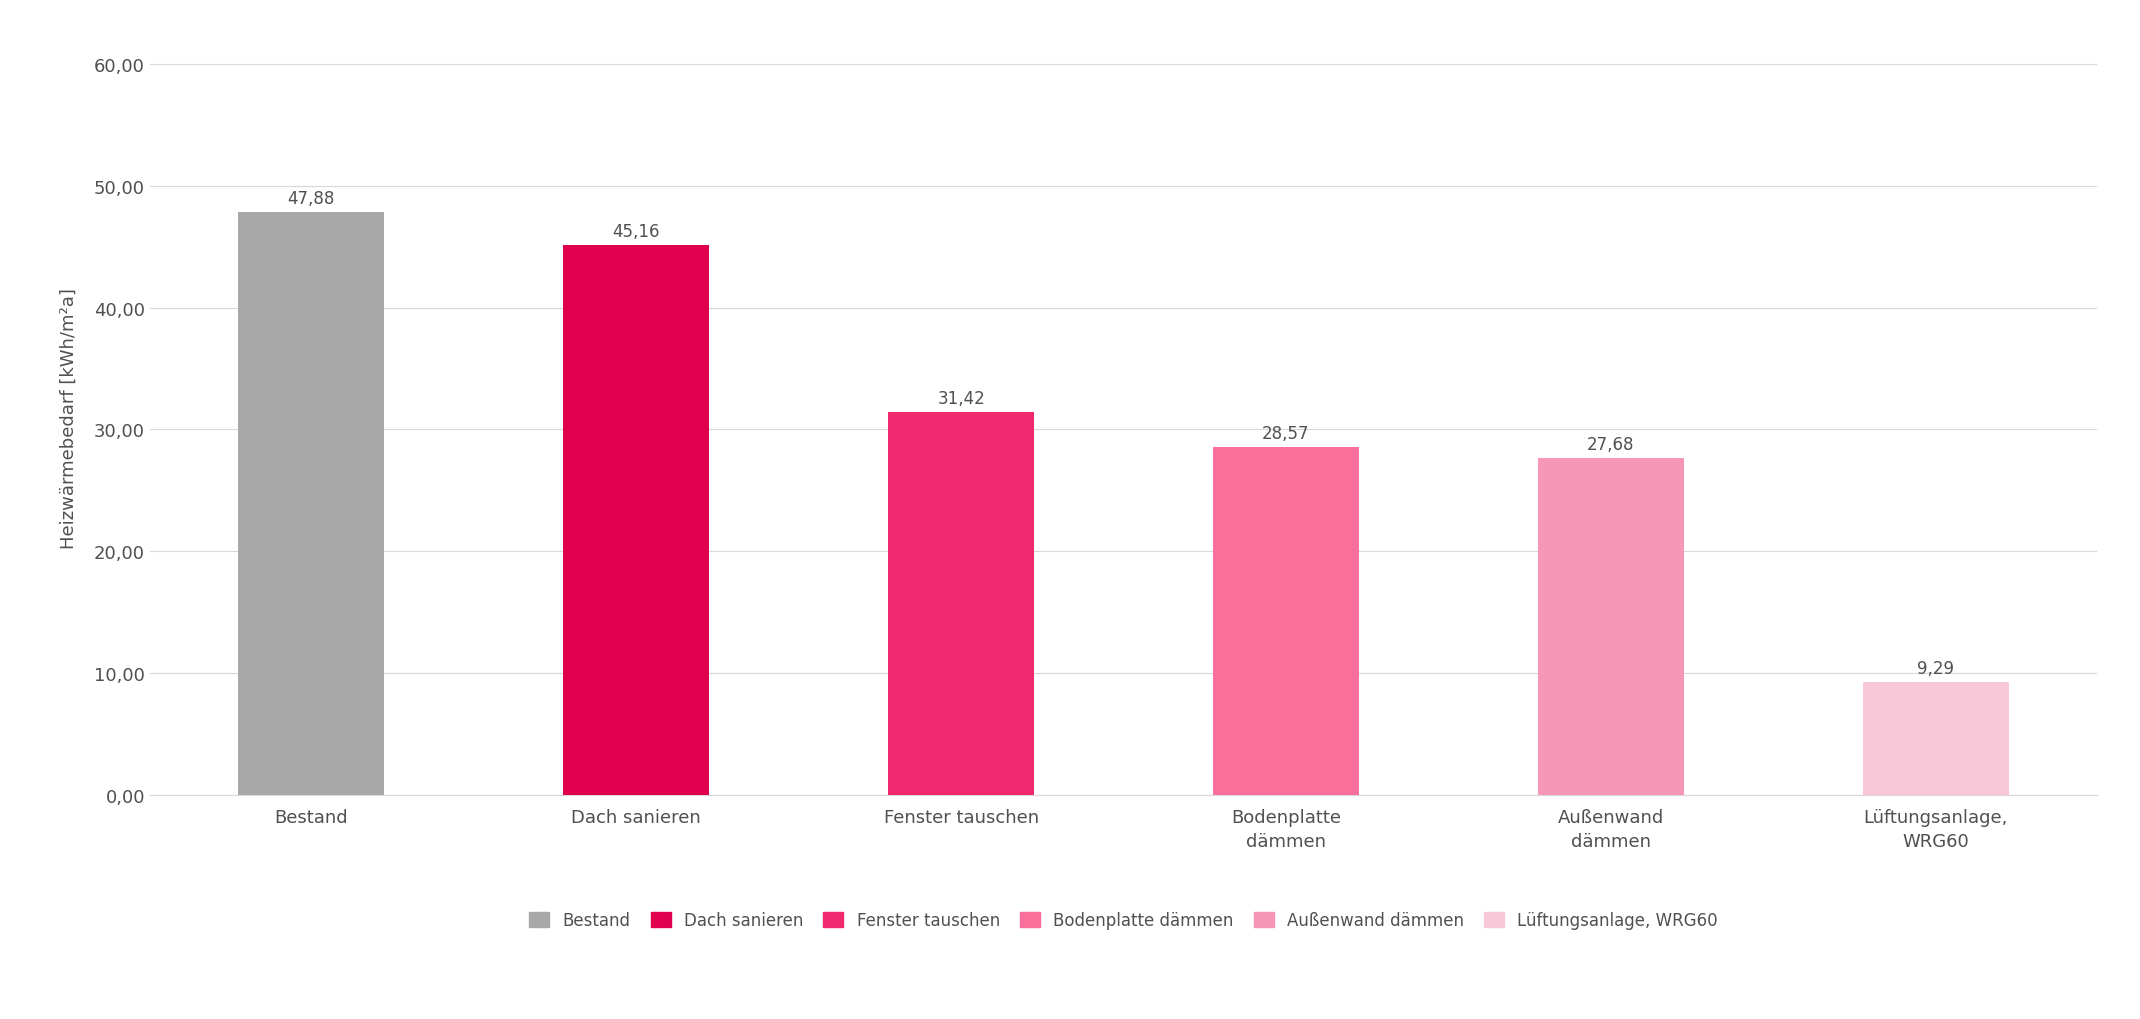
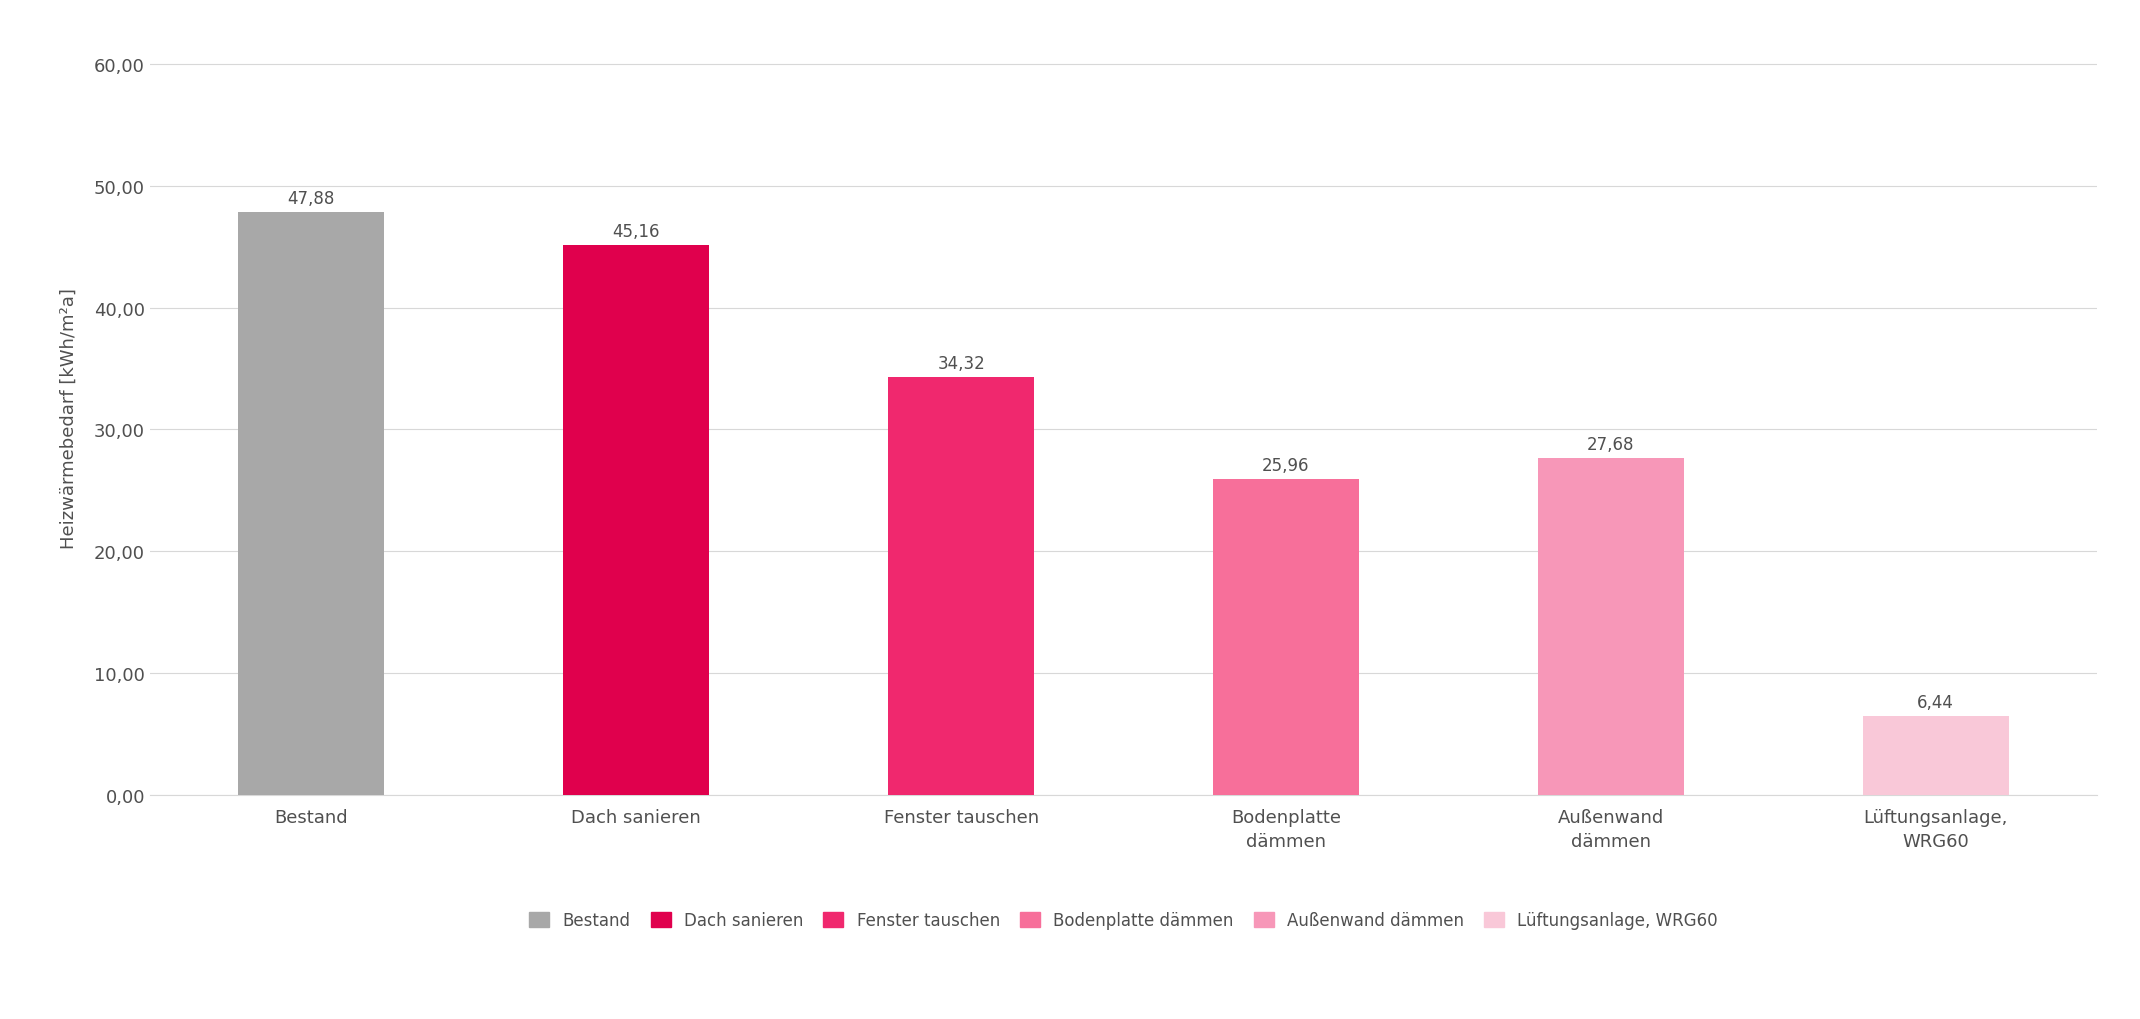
Fenster tauschen: 31,42 -> 34,32
Bodenplatte dämmen: 28,57 -> 25,96
Lüftungsanlage, WRG60: 9,29 -> 6,44
